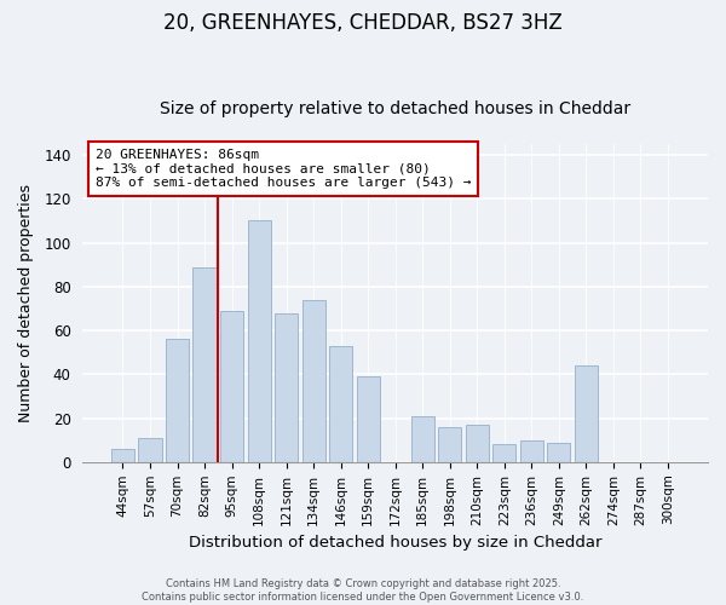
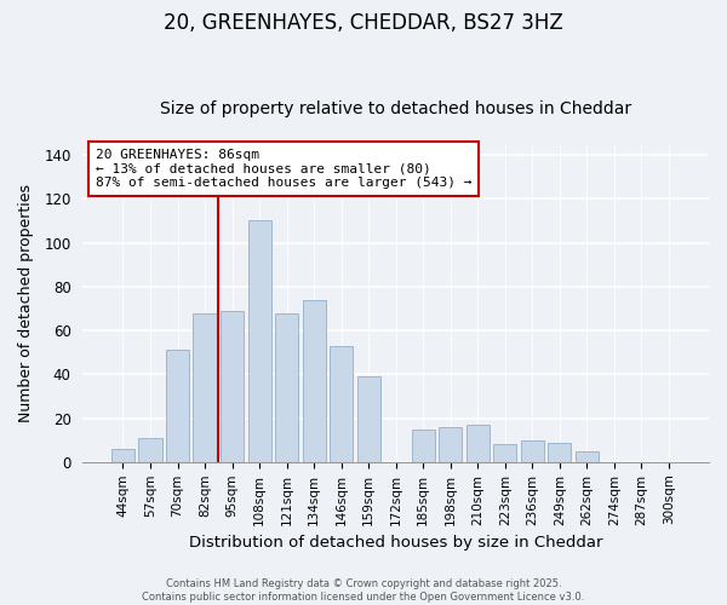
70sqm: 56 -> 51
82sqm: 89 -> 68
185sqm: 21 -> 15
262sqm: 44 -> 5
